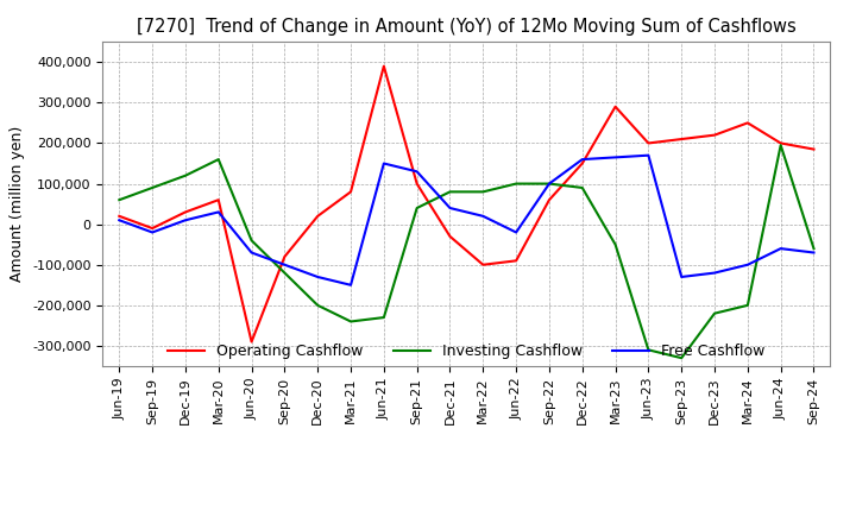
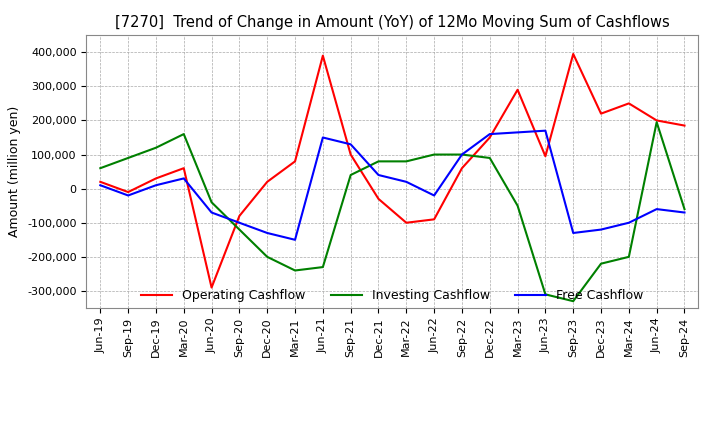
Operating Cashflow/Jun-23: 200,000 -> 95,000
Operating Cashflow/Sep-23: 210,000 -> 395,000
